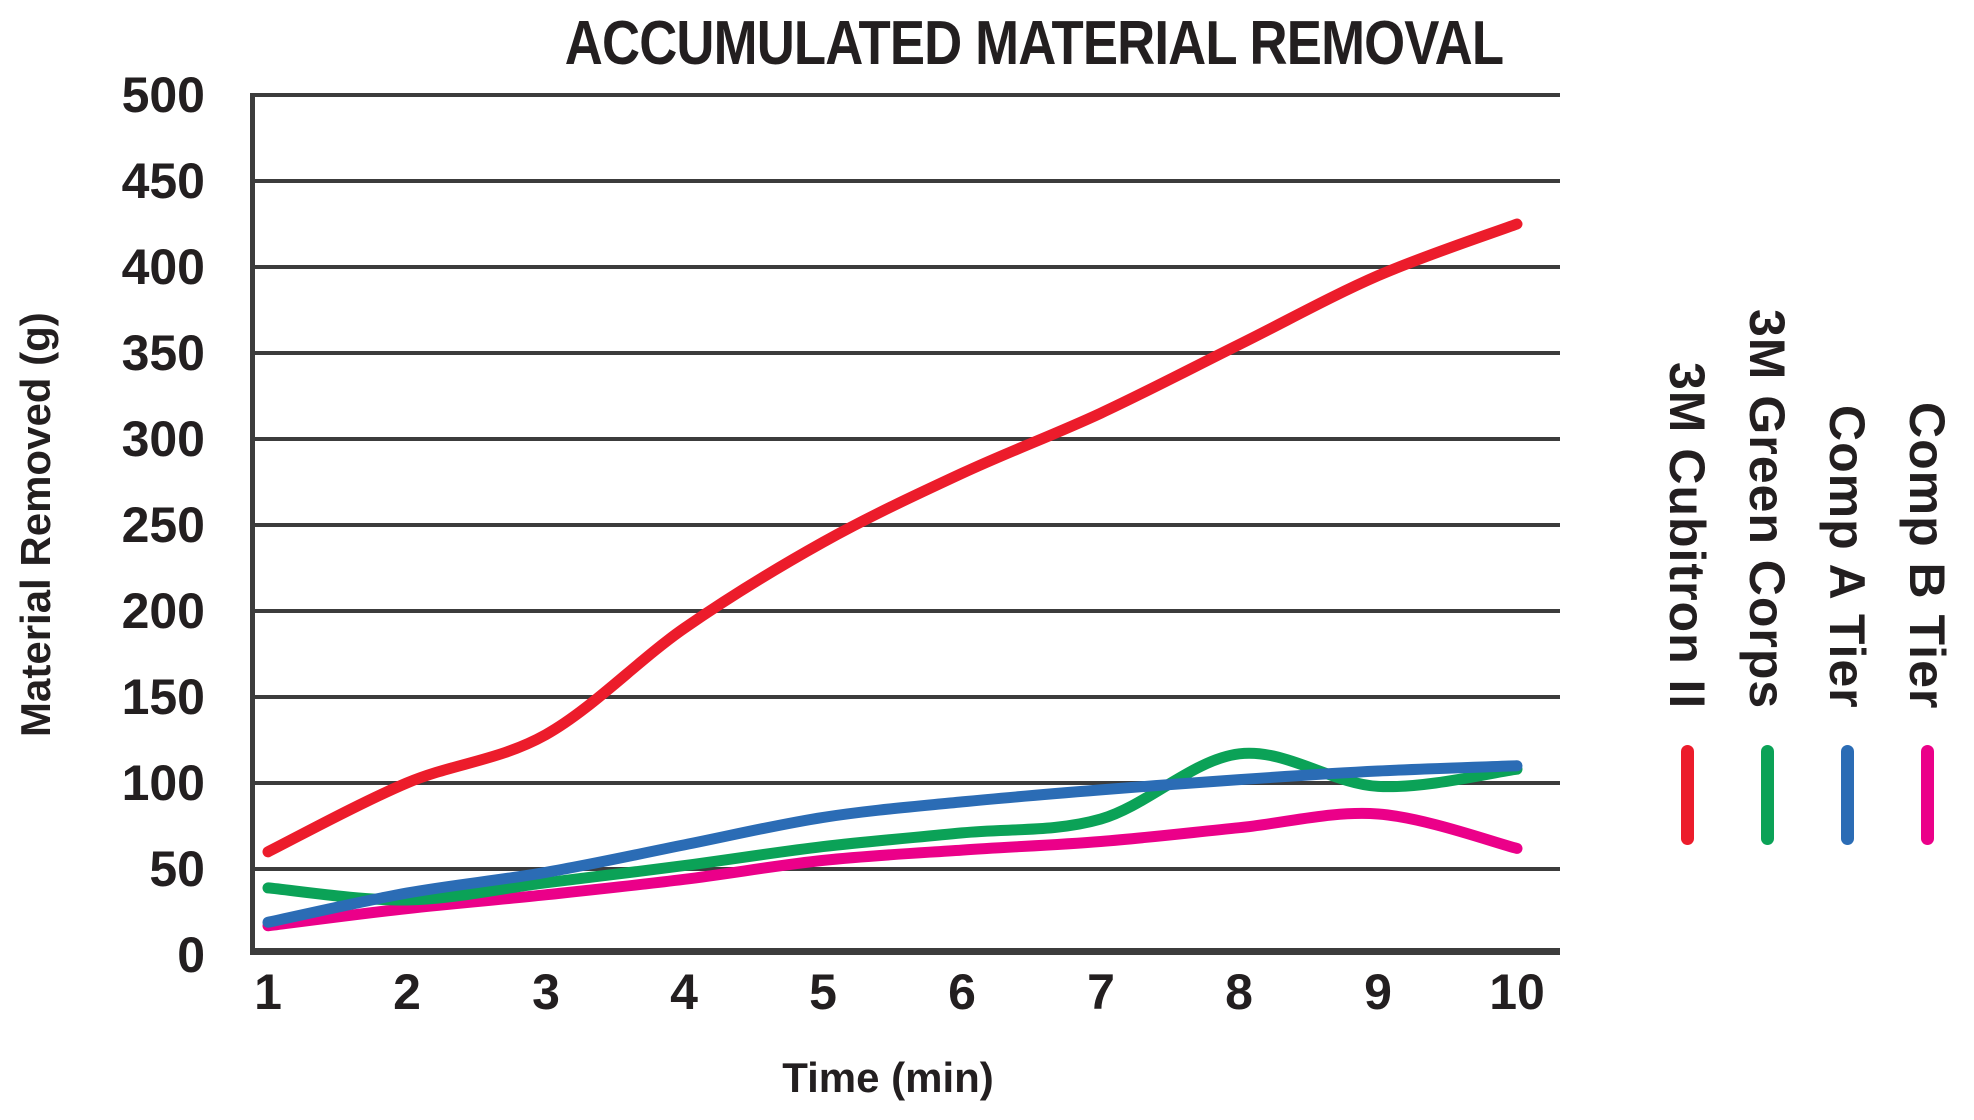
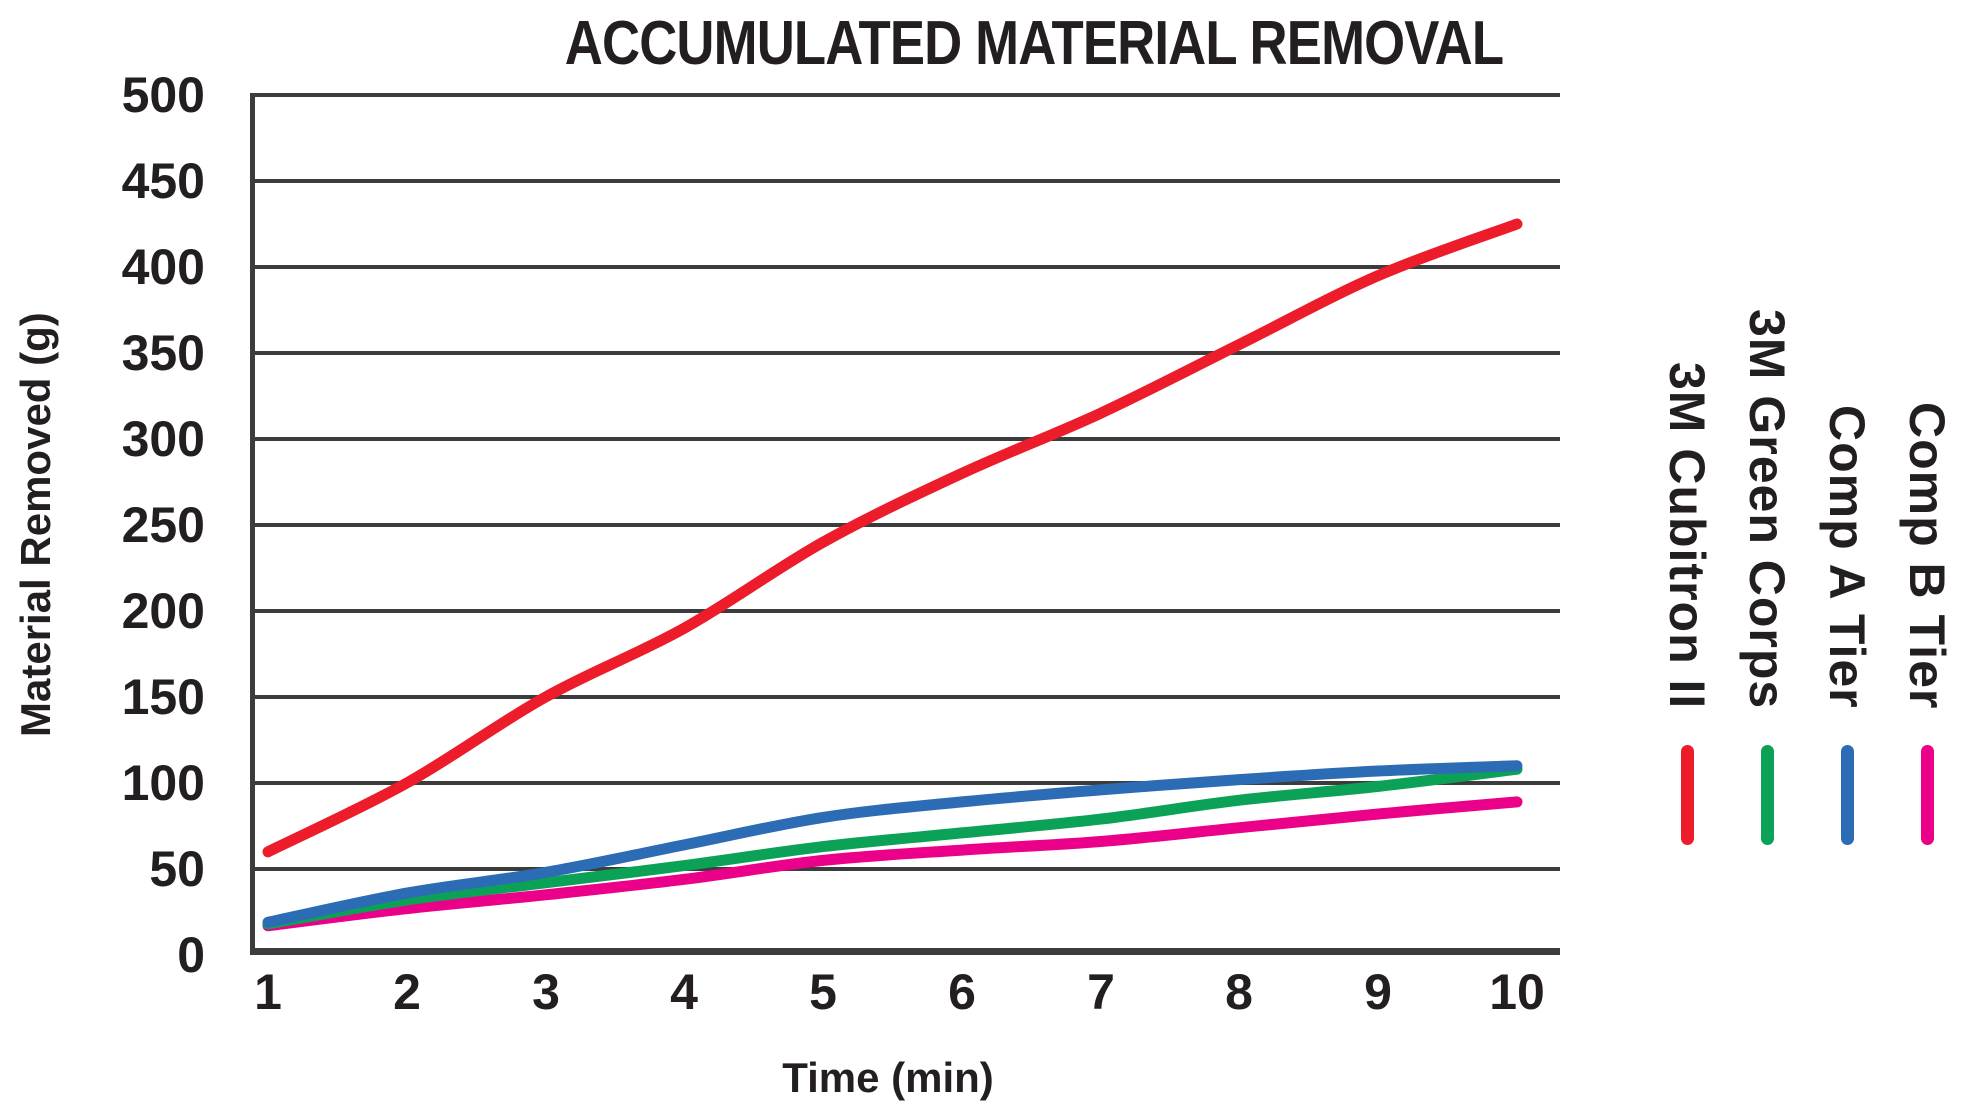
3M Green Corps/1: 39 -> 18
3M Cubitron II/3: 128 -> 150
3M Green Corps/8: 117 -> 90
Comp B Tier/10: 62 -> 89
